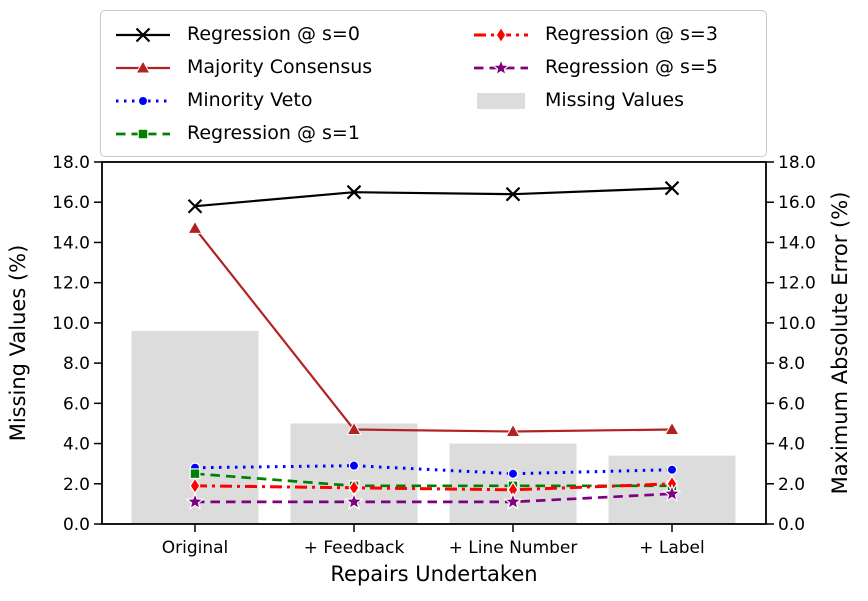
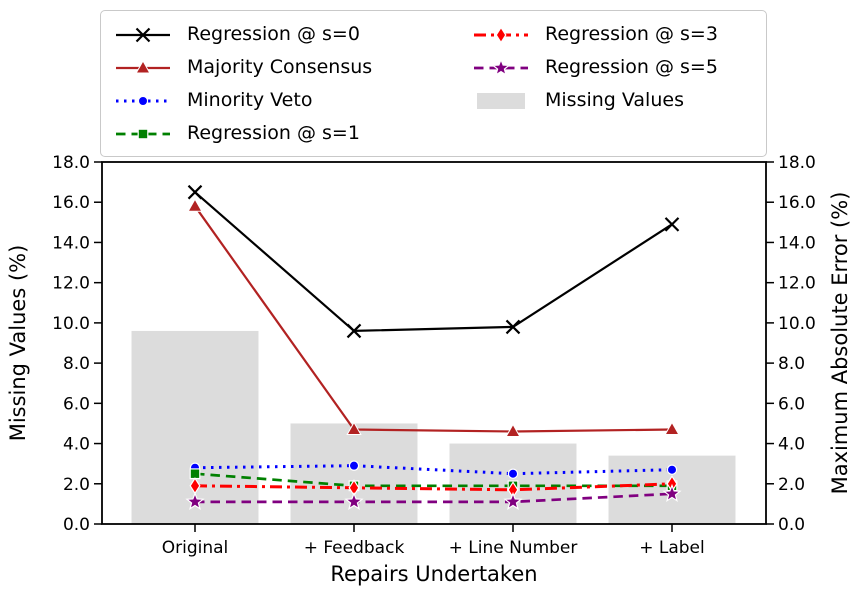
Regression @ s=0/Original: 15.8 -> 16.5
Majority Consensus/Original: 14.7 -> 15.8
Regression @ s=0/+ Feedback: 16.5 -> 9.6
Regression @ s=0/+ Line Number: 16.4 -> 9.8
Regression @ s=0/+ Label: 16.7 -> 14.9
